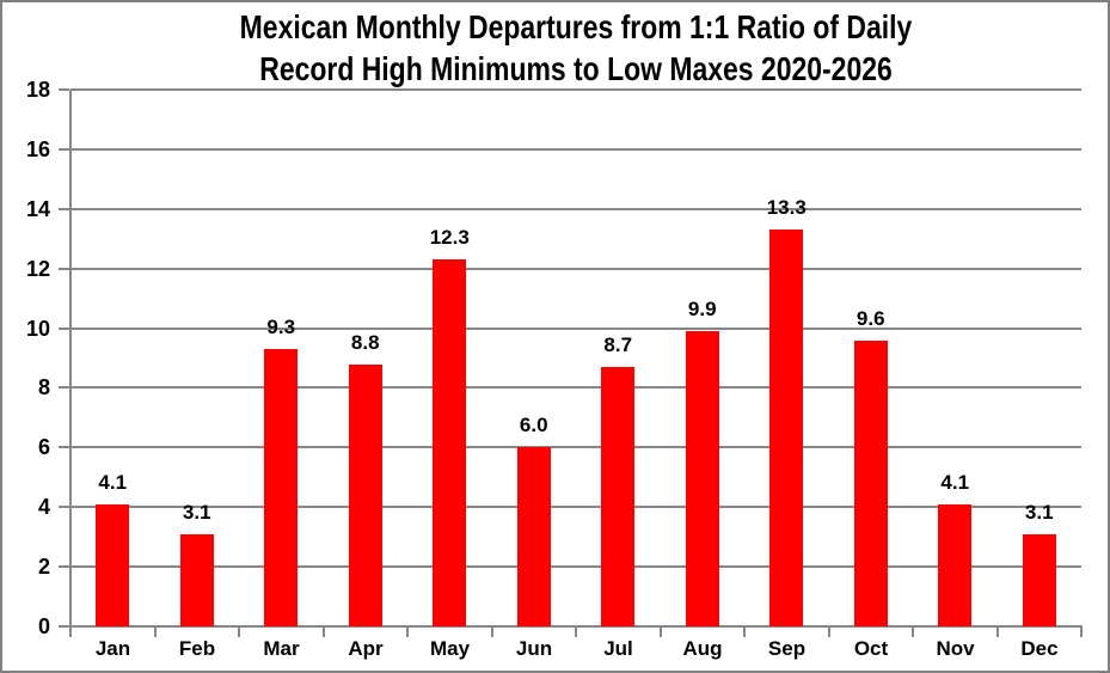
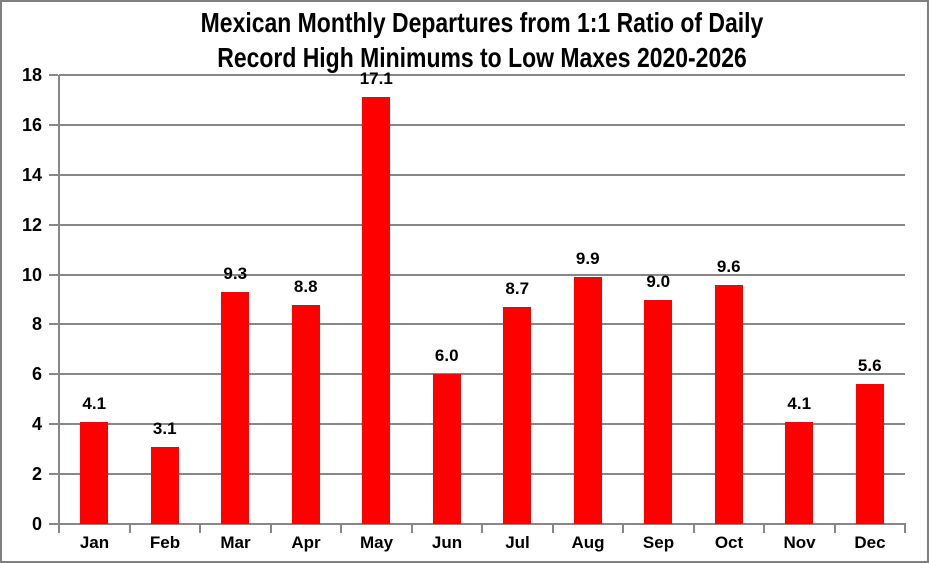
May: 12.3 -> 17.1
Sep: 13.3 -> 9.0
Dec: 3.1 -> 5.6
